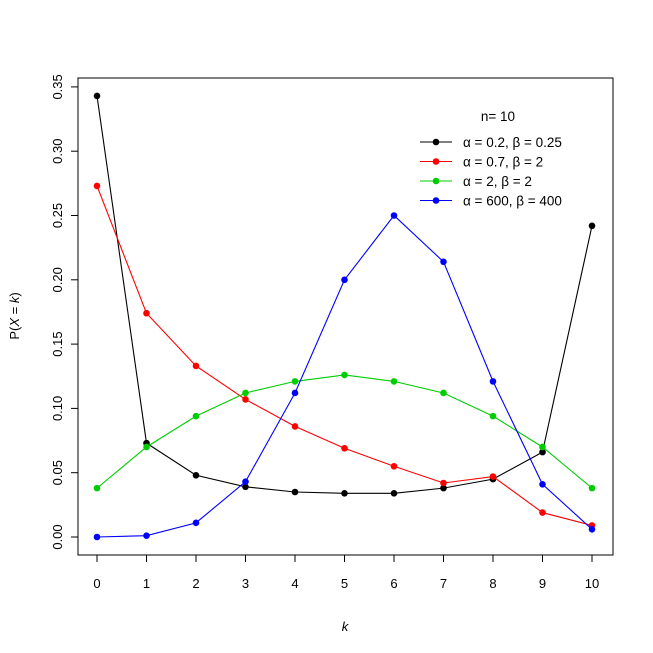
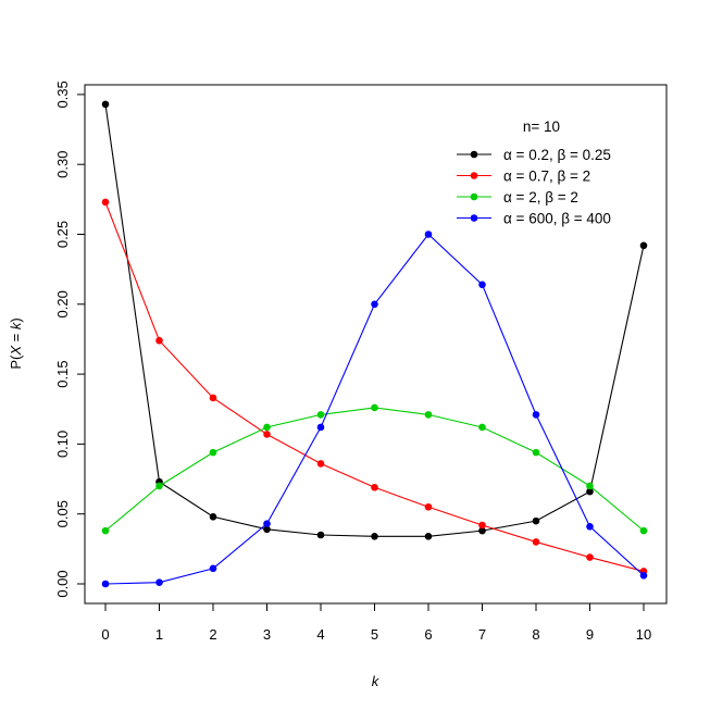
α = 0.7, β = 2/8: 0.047 -> 0.030
